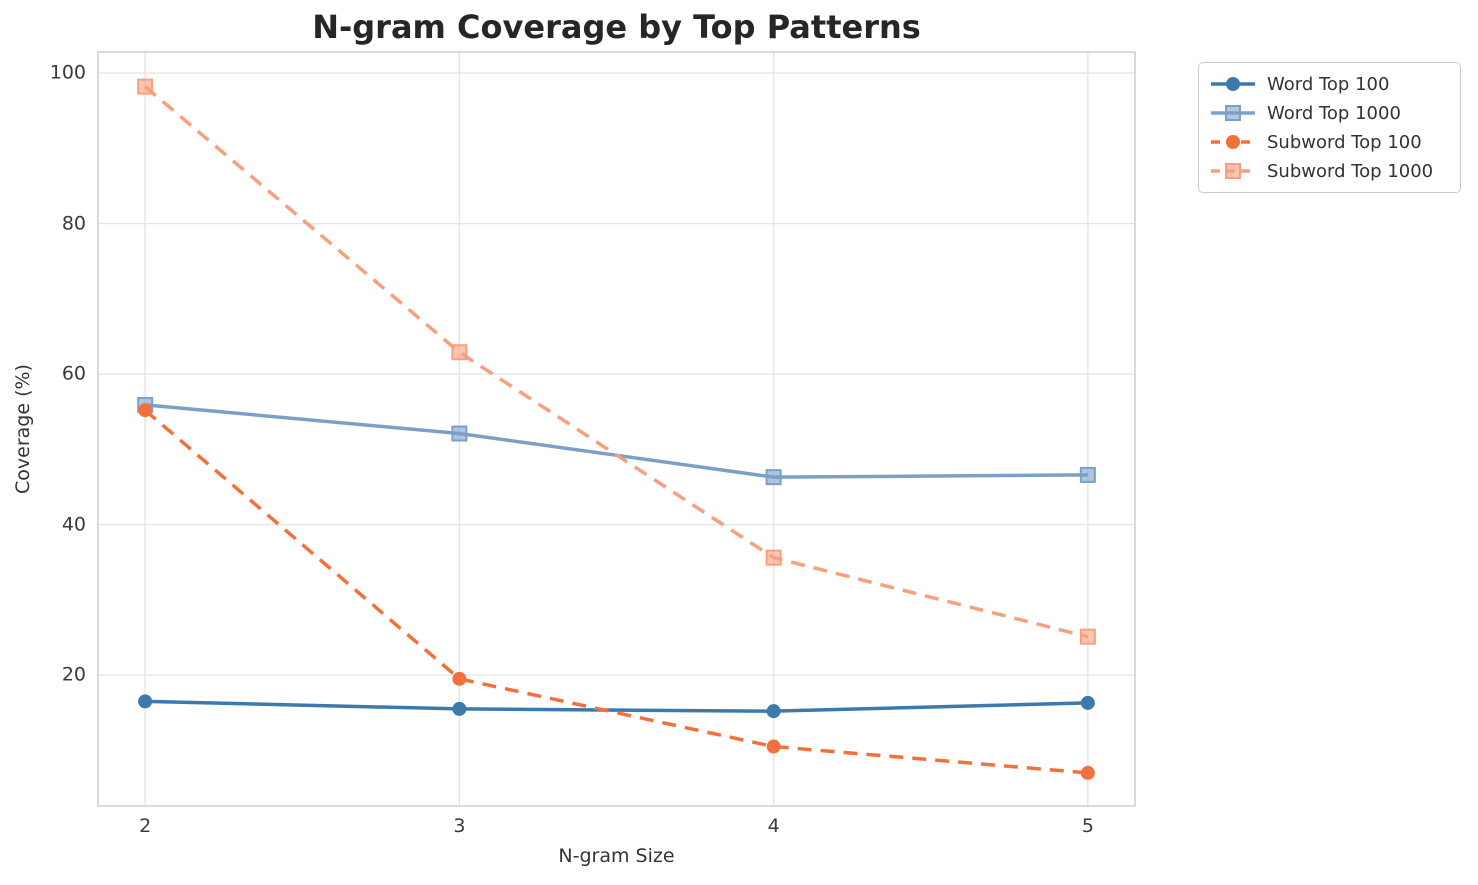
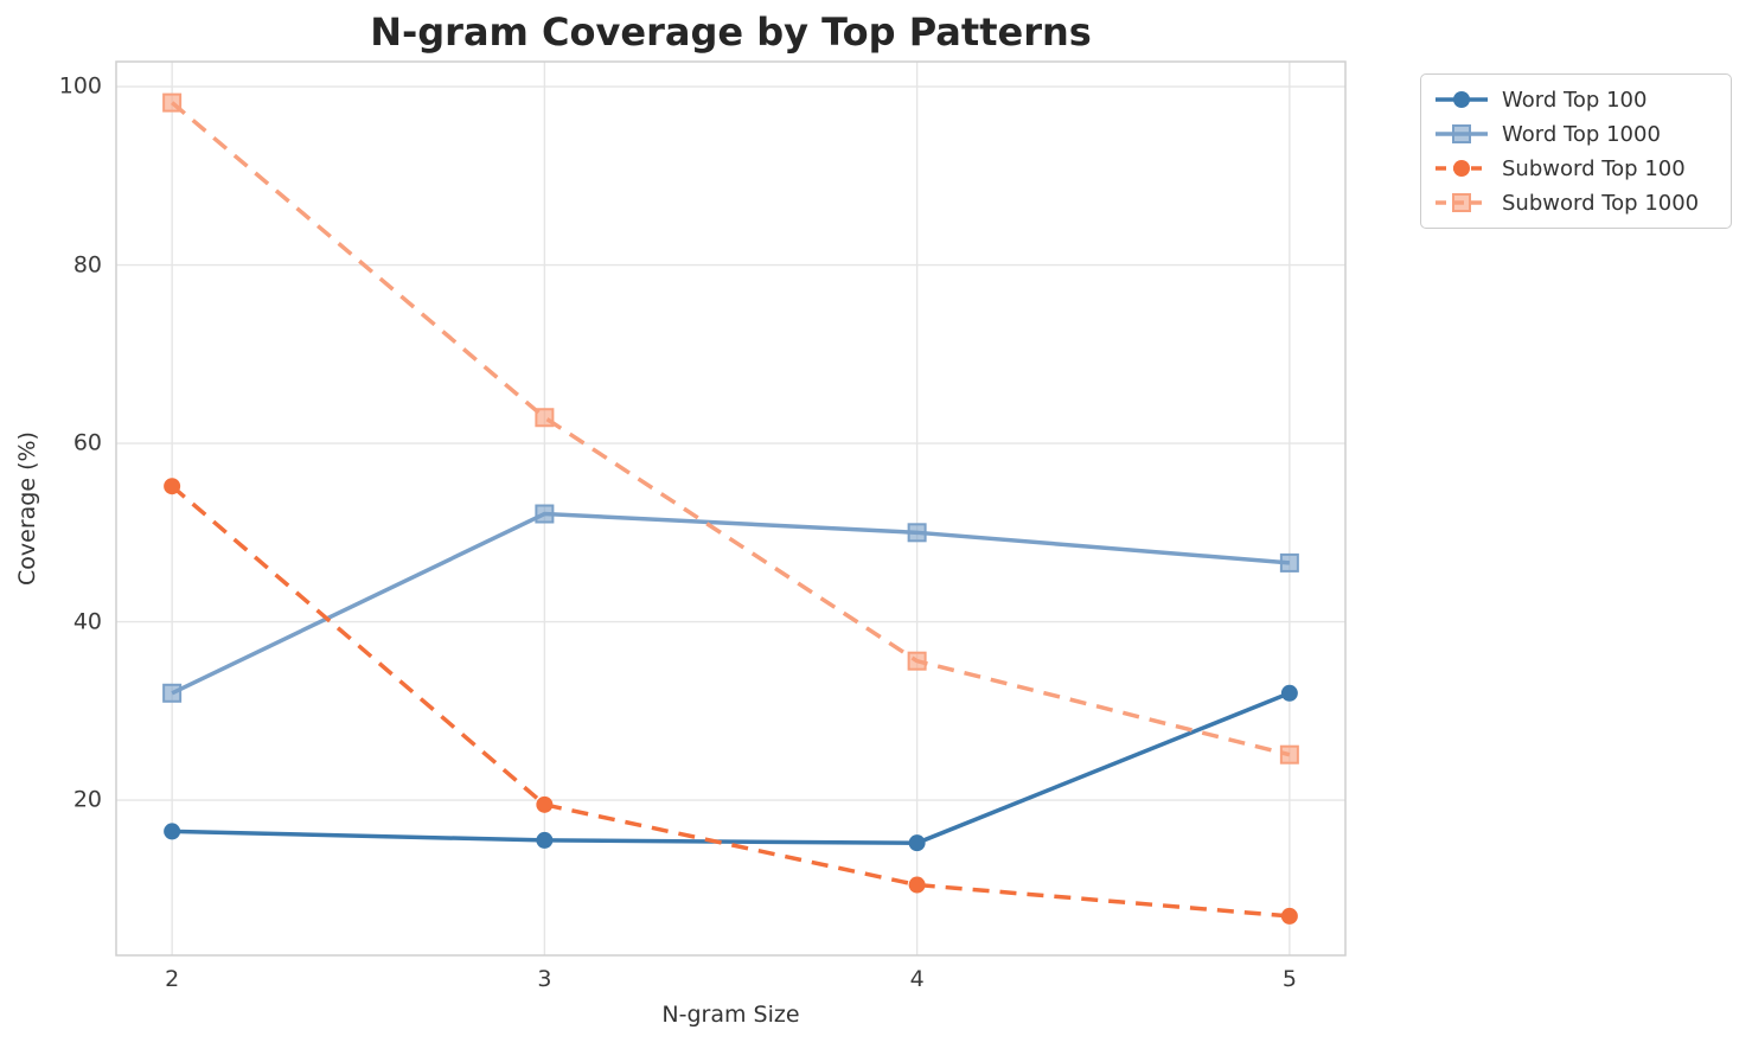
Word Top 1000/2: 56 -> 32
Word Top 1000/4: 46 -> 50
Word Top 100/5: 16 -> 32
